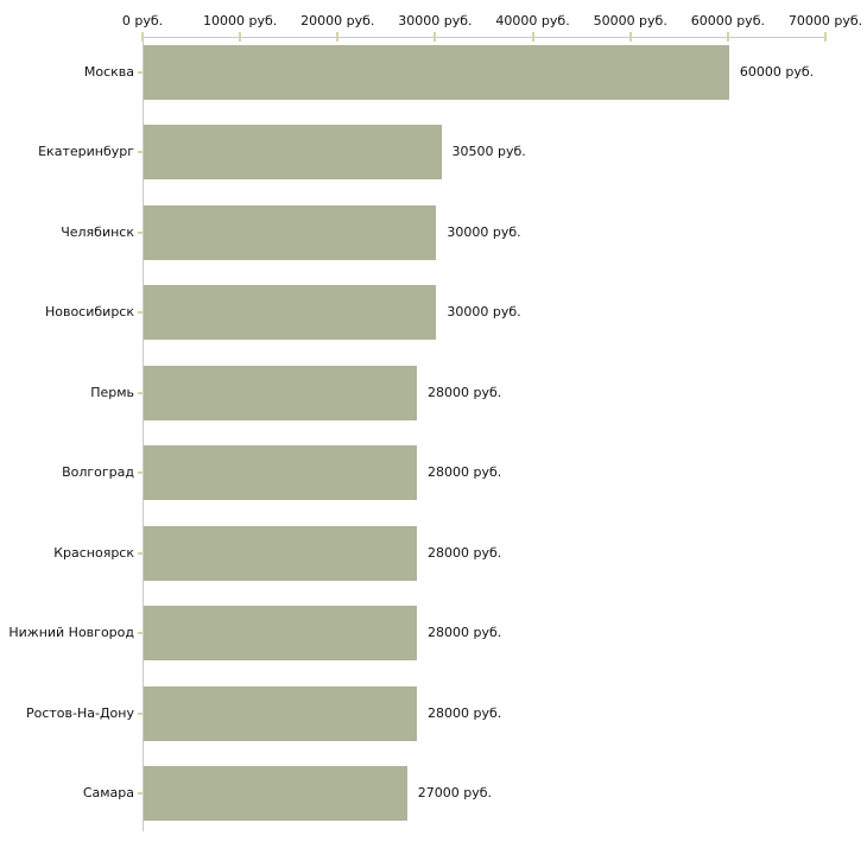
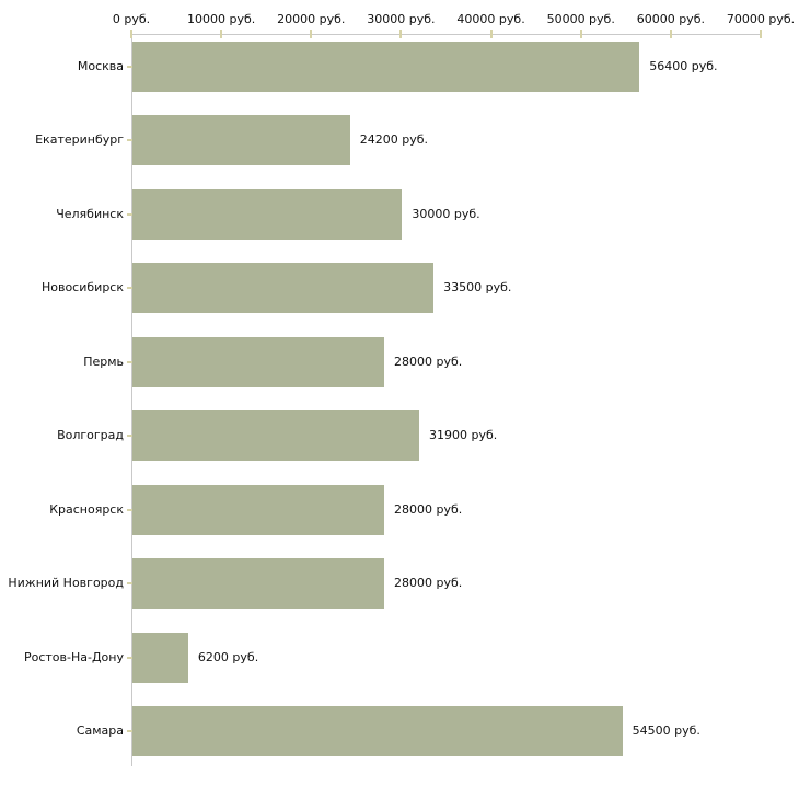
Москва: 60000 -> 56400
Екатеринбург: 30500 -> 24200
Новосибирск: 30000 -> 33500
Волгоград: 28000 -> 31900
Ростов-На-Дону: 28000 -> 6200
Самара: 27000 -> 54500
